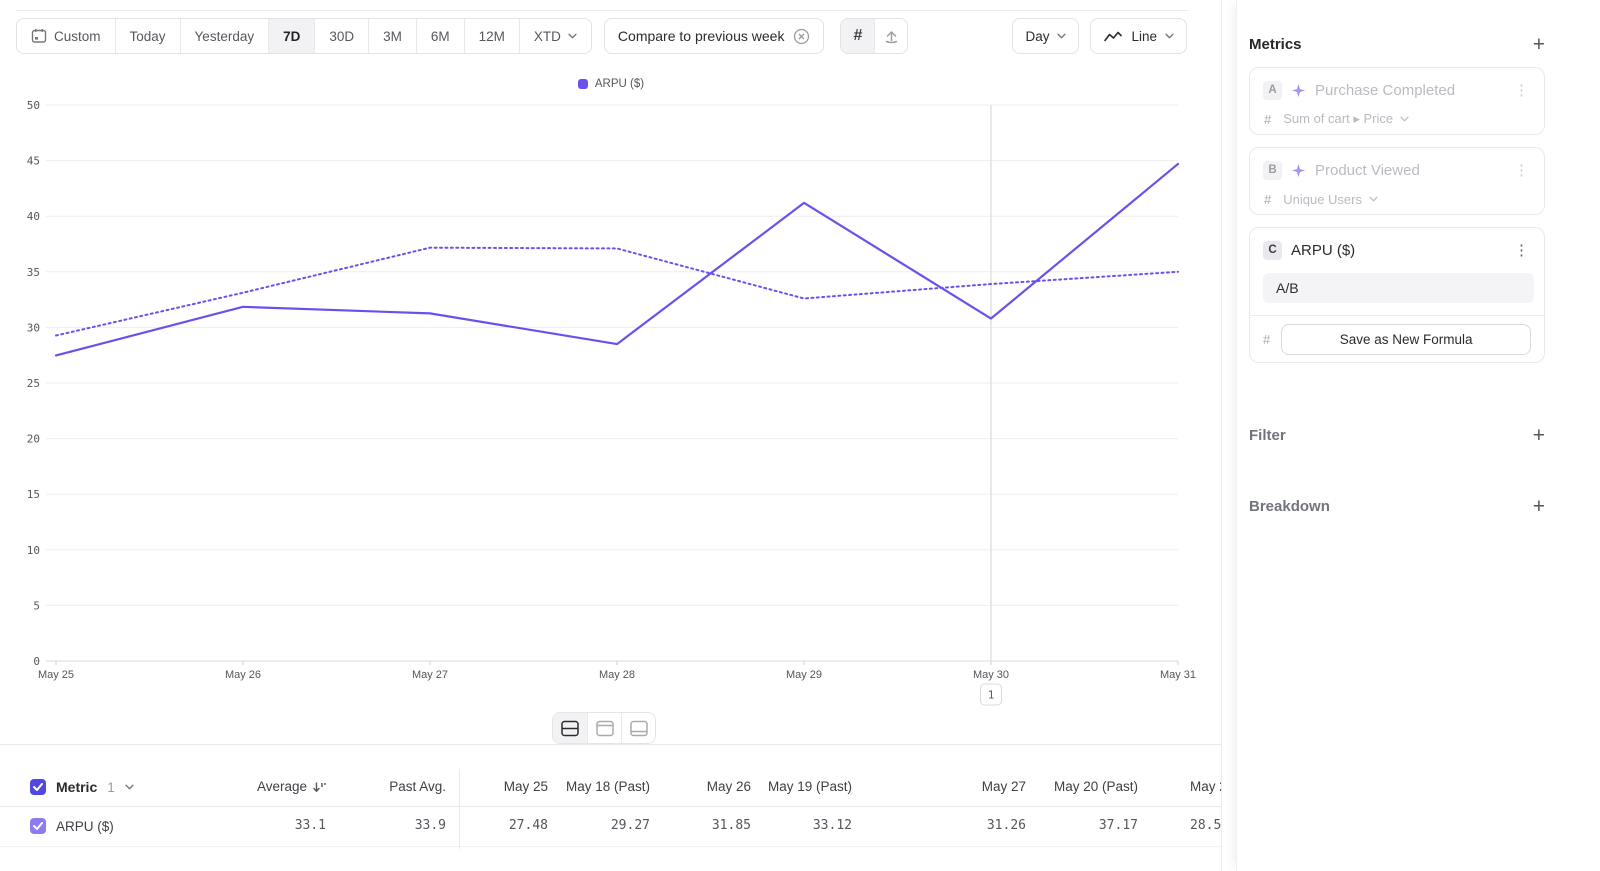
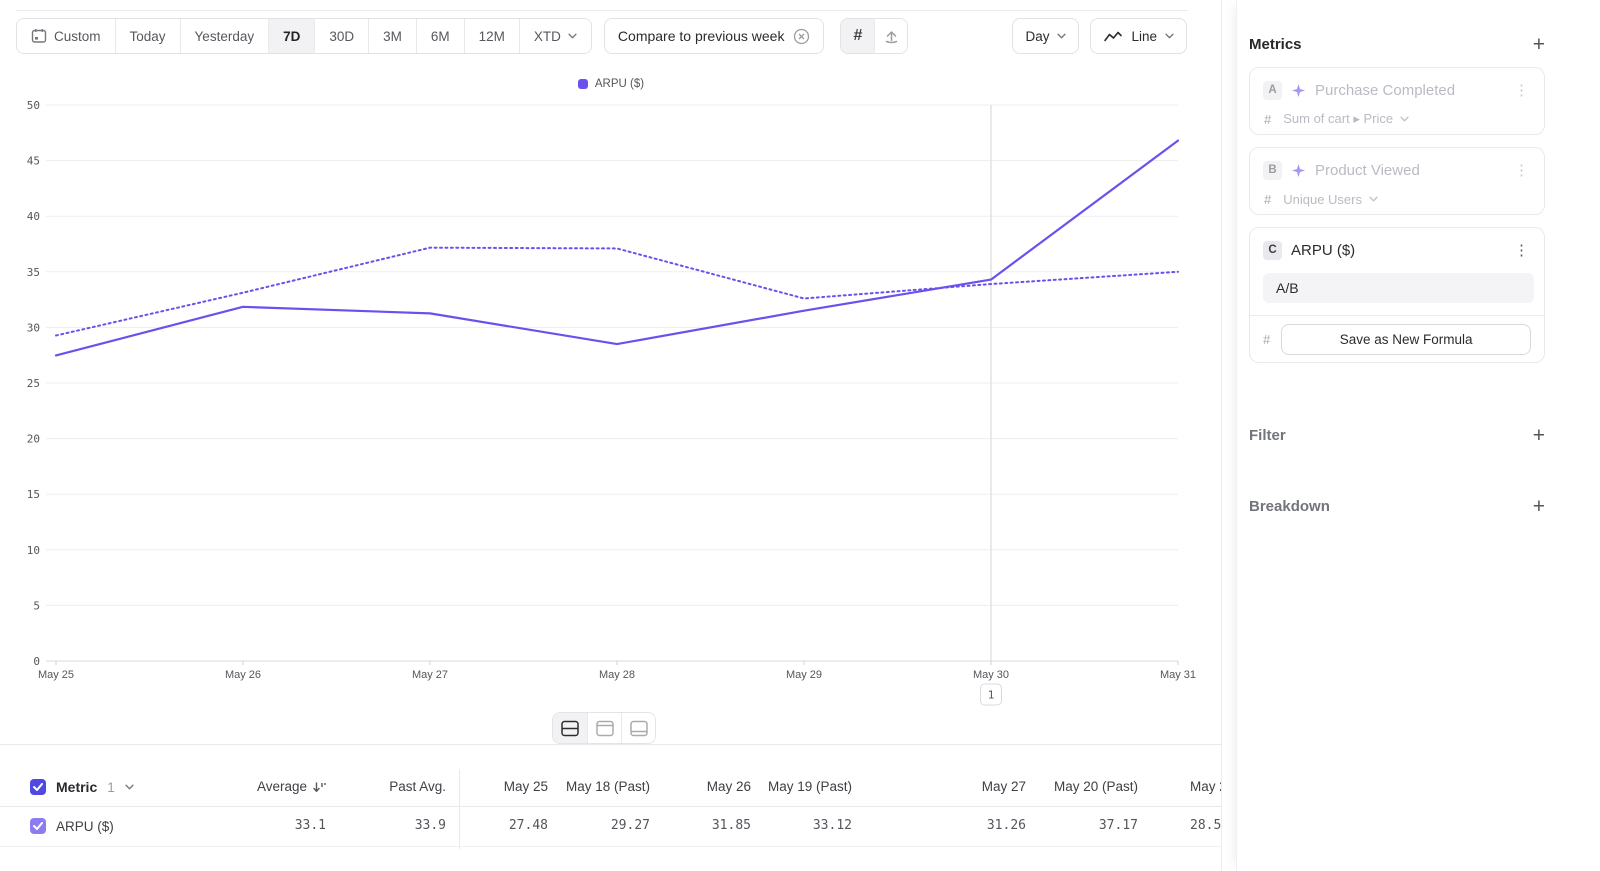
ARPU ($)/May 29: 41.2 -> 31.5
ARPU ($)/May 30: 30.8 -> 34.3
ARPU ($)/May 31: 44.7 -> 46.8
